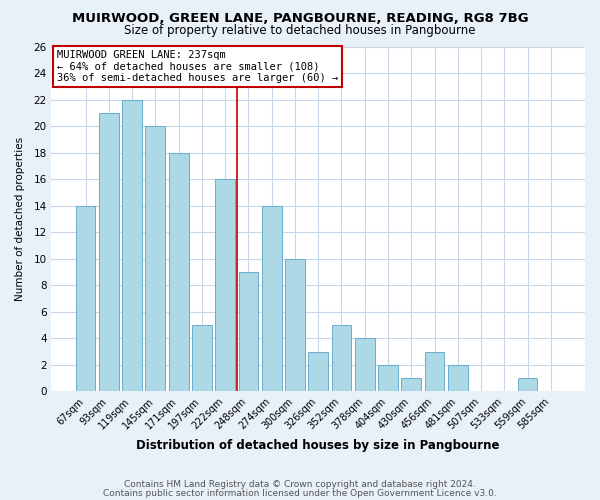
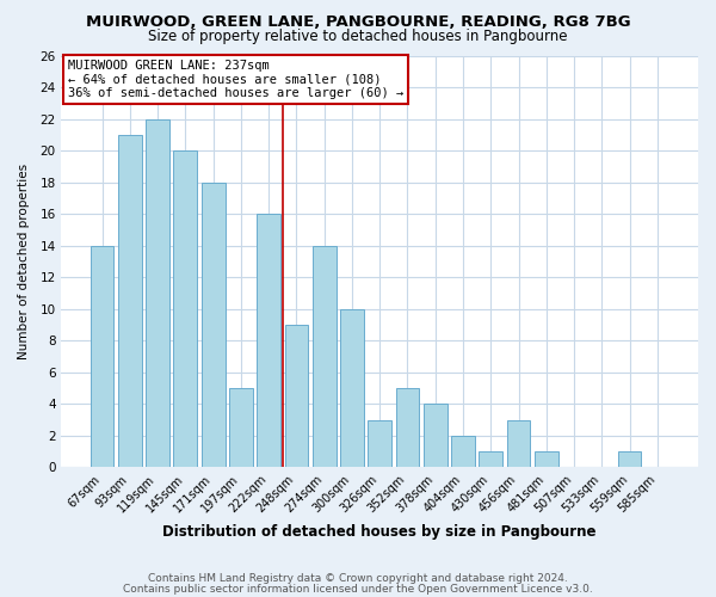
481sqm: 2 -> 1
